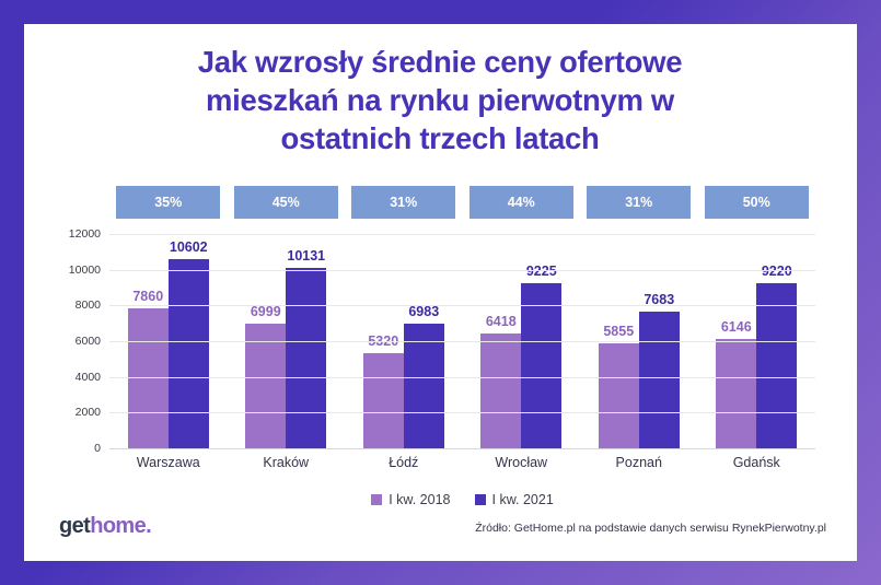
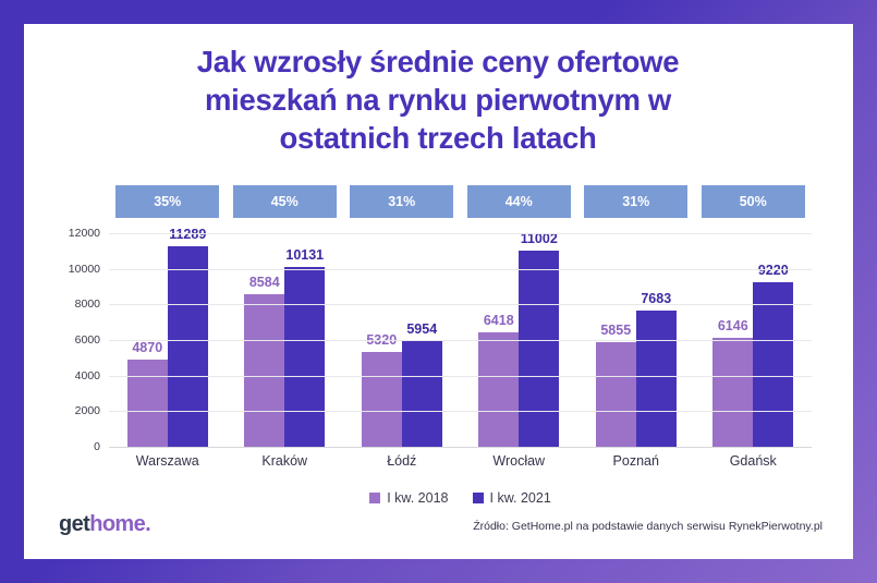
I kw. 2018/Warszawa: 7860 -> 4870
I kw. 2021/Warszawa: 10602 -> 11289
I kw. 2018/Kraków: 6999 -> 8584
I kw. 2021/Łódź: 6983 -> 5954
I kw. 2021/Wrocław: 9225 -> 11002
